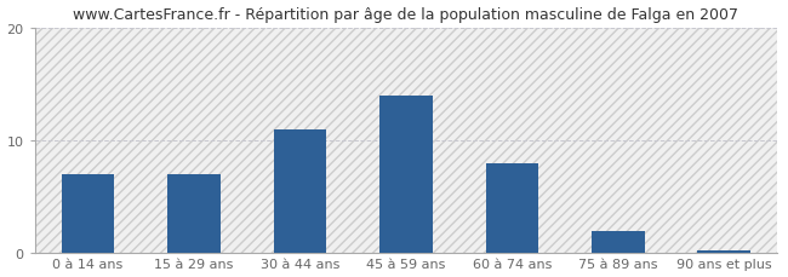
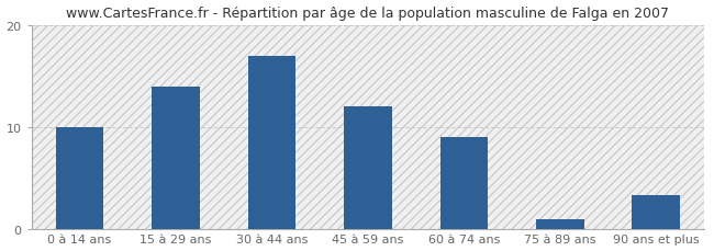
0 à 14 ans: 7.0 -> 10.0
15 à 29 ans: 7.0 -> 14.0
30 à 44 ans: 11.0 -> 17.0
45 à 59 ans: 14.0 -> 12.0
60 à 74 ans: 8.0 -> 9.0
75 à 89 ans: 2.0 -> 1.0
90 ans et plus: 0.2 -> 3.4
